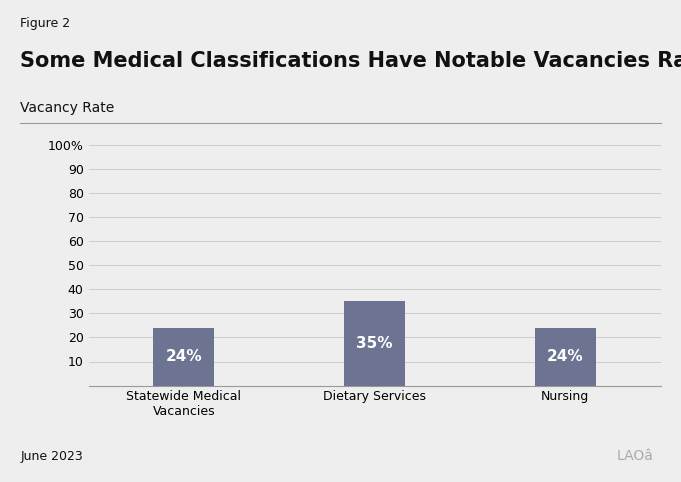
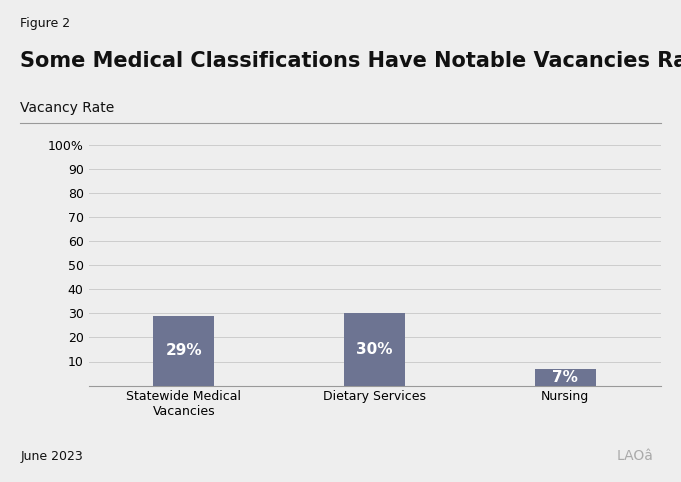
Statewide Medical Vacancies: 24% -> 29%
Dietary Services: 35% -> 30%
Nursing: 24% -> 7%
